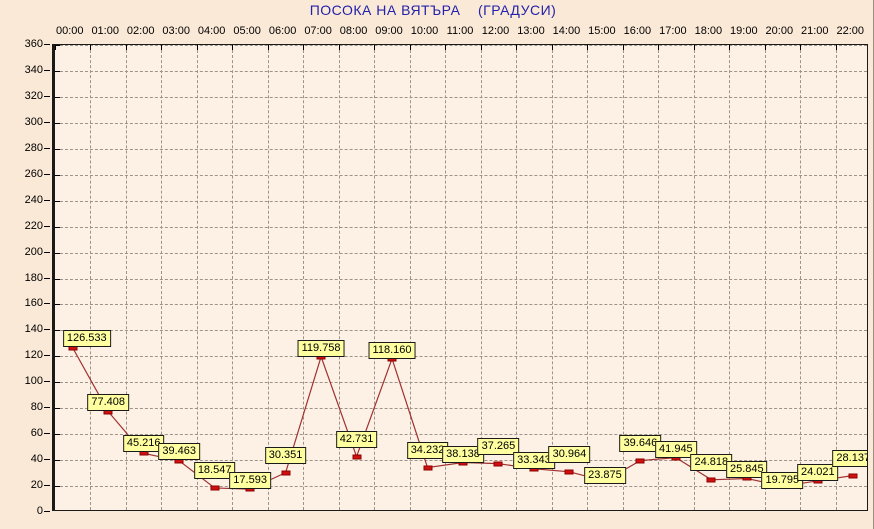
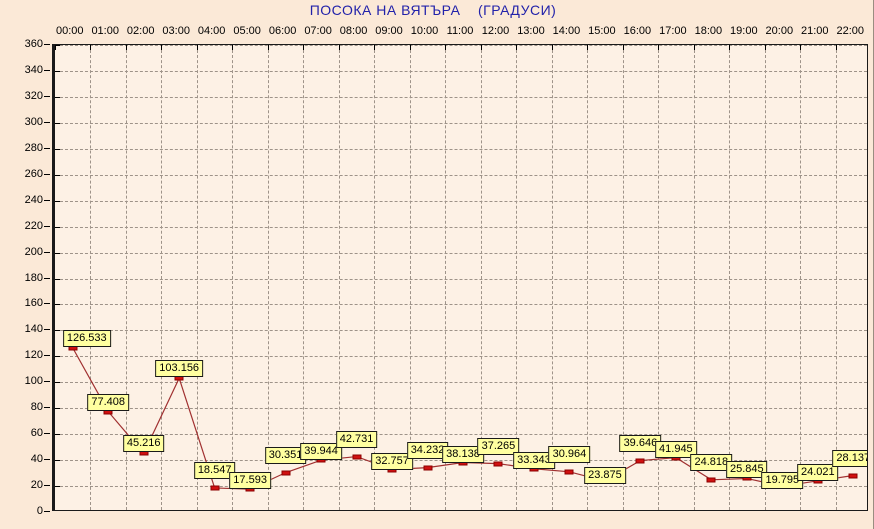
03:00: 39.463 -> 103.156
07:00: 119.758 -> 39.944
09:00: 118.160 -> 32.757
